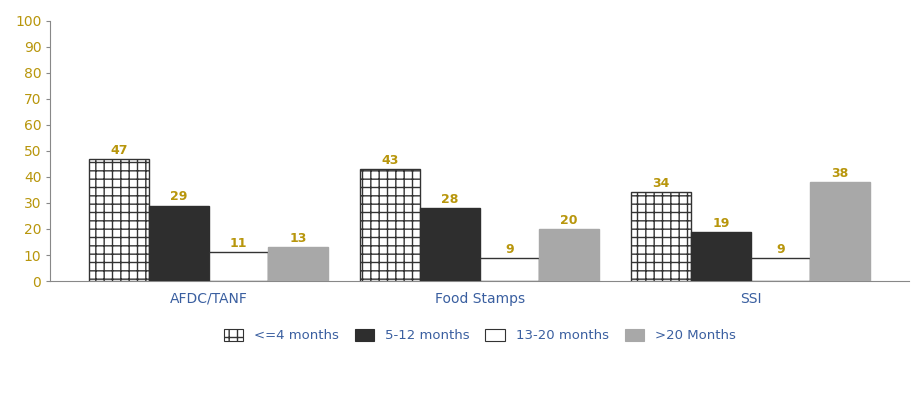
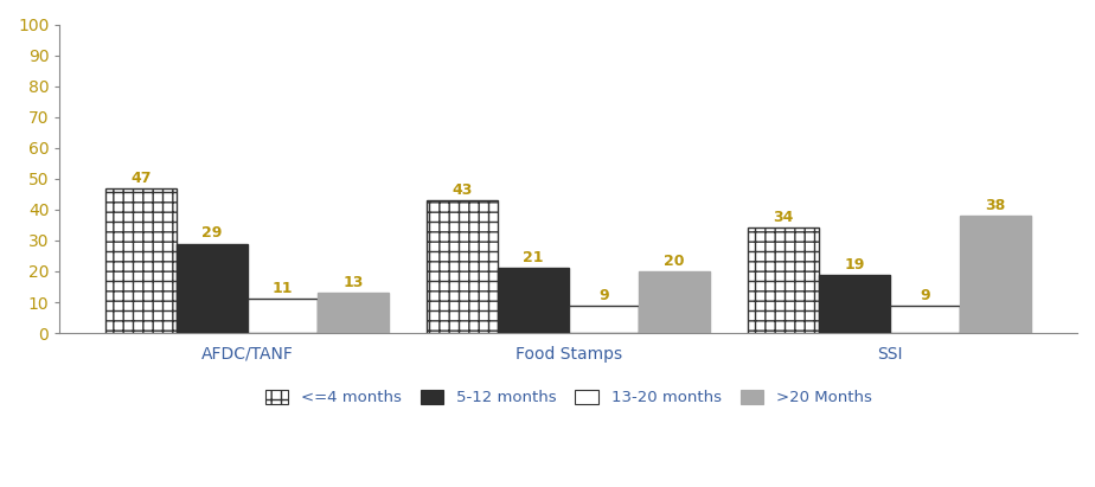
5-12 months/Food Stamps: 28 -> 21
